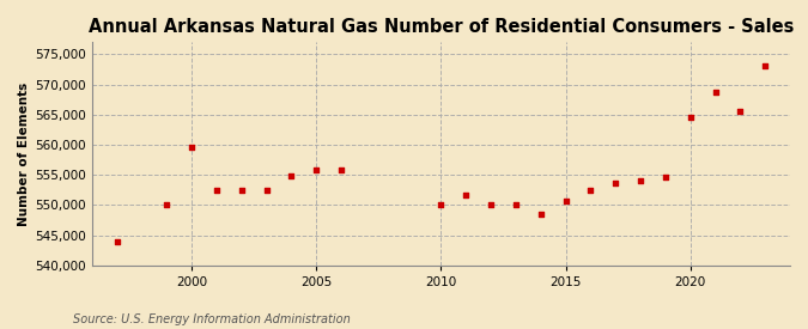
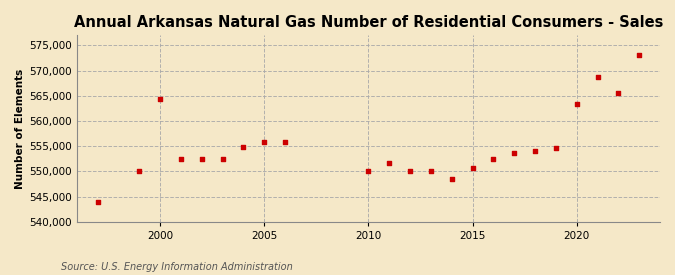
2000: 559,500 -> 564,400
2020: 564,600 -> 563,400
